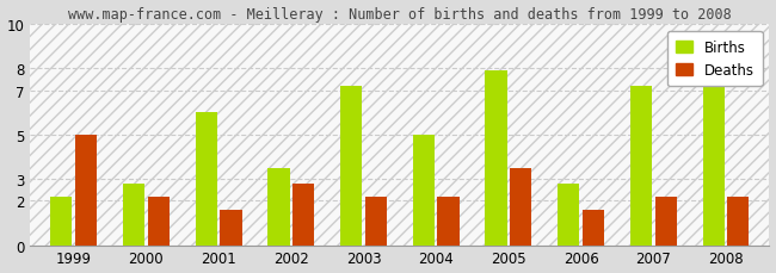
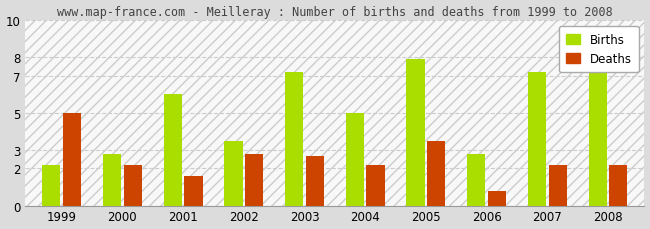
Deaths/2003: 2.2 -> 2.7
Deaths/2006: 1.6 -> 0.8
